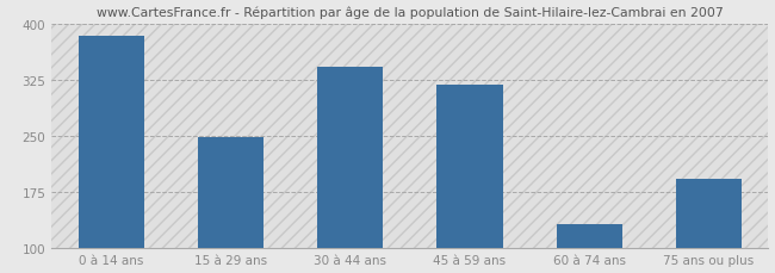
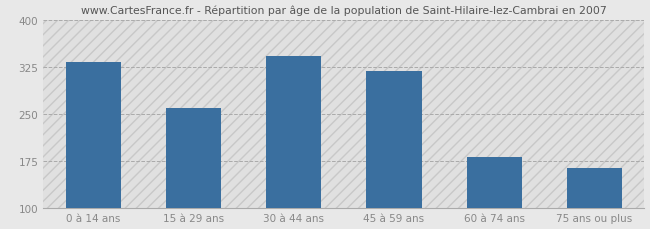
0 à 14 ans: 384 -> 333
15 à 29 ans: 248 -> 260
60 à 74 ans: 132 -> 181
75 ans ou plus: 192 -> 163
